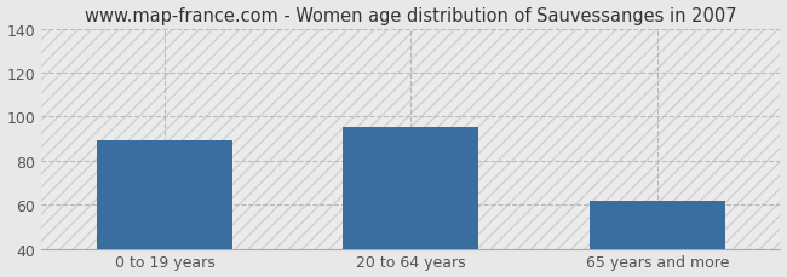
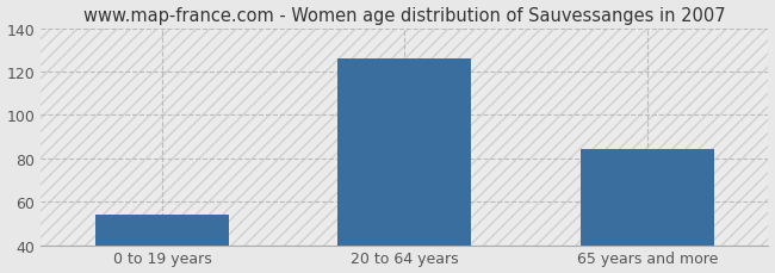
0 to 19 years: 89 -> 54
20 to 64 years: 95 -> 126
65 years and more: 62 -> 84
